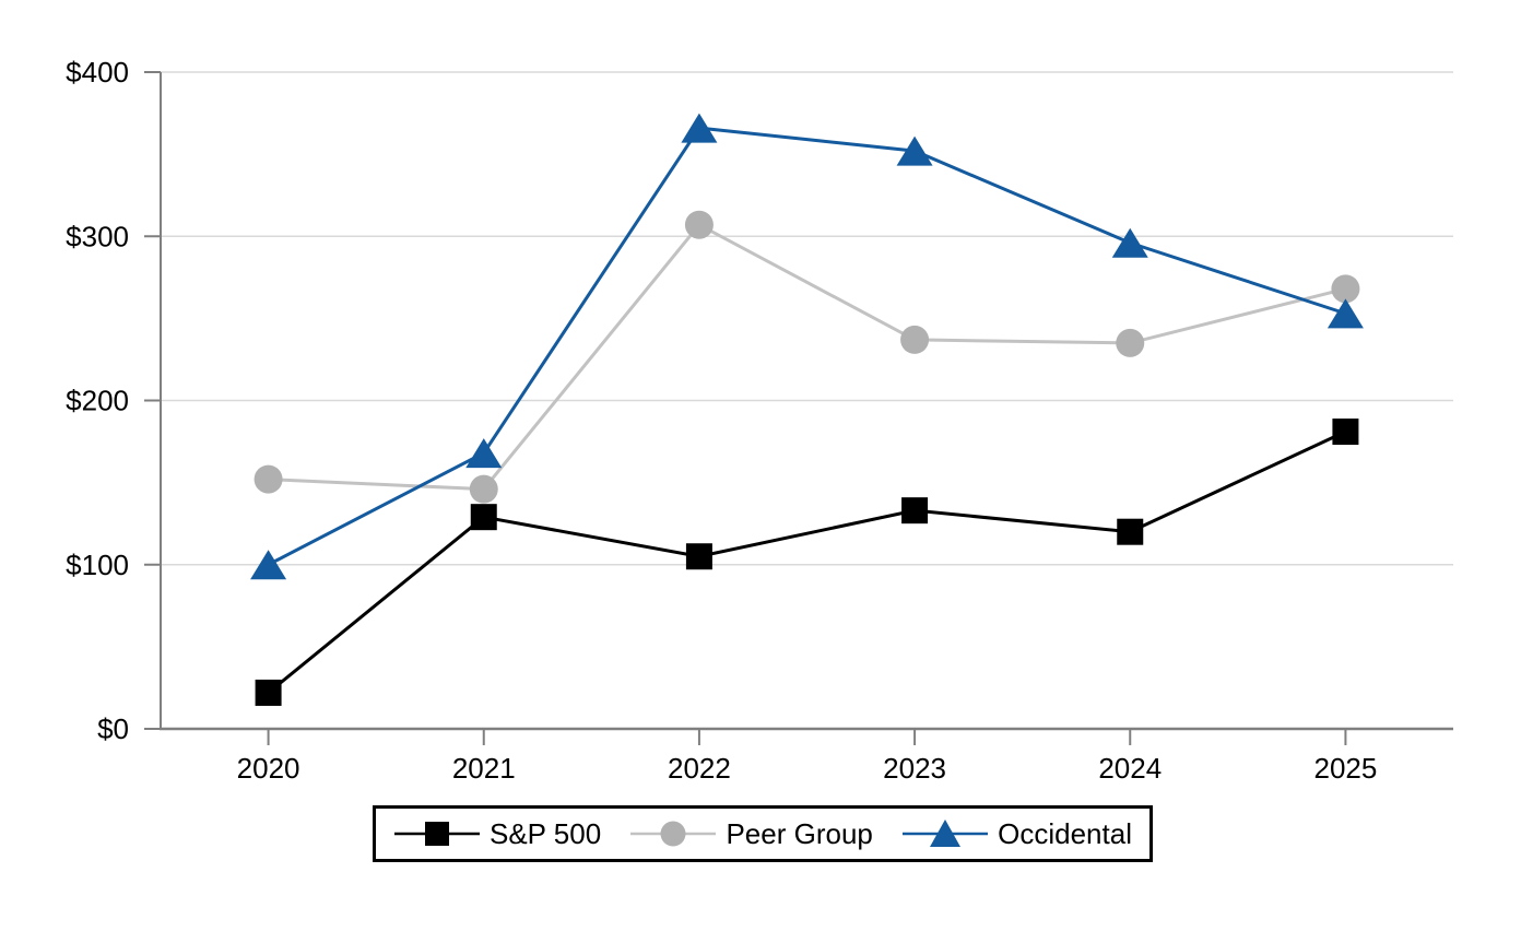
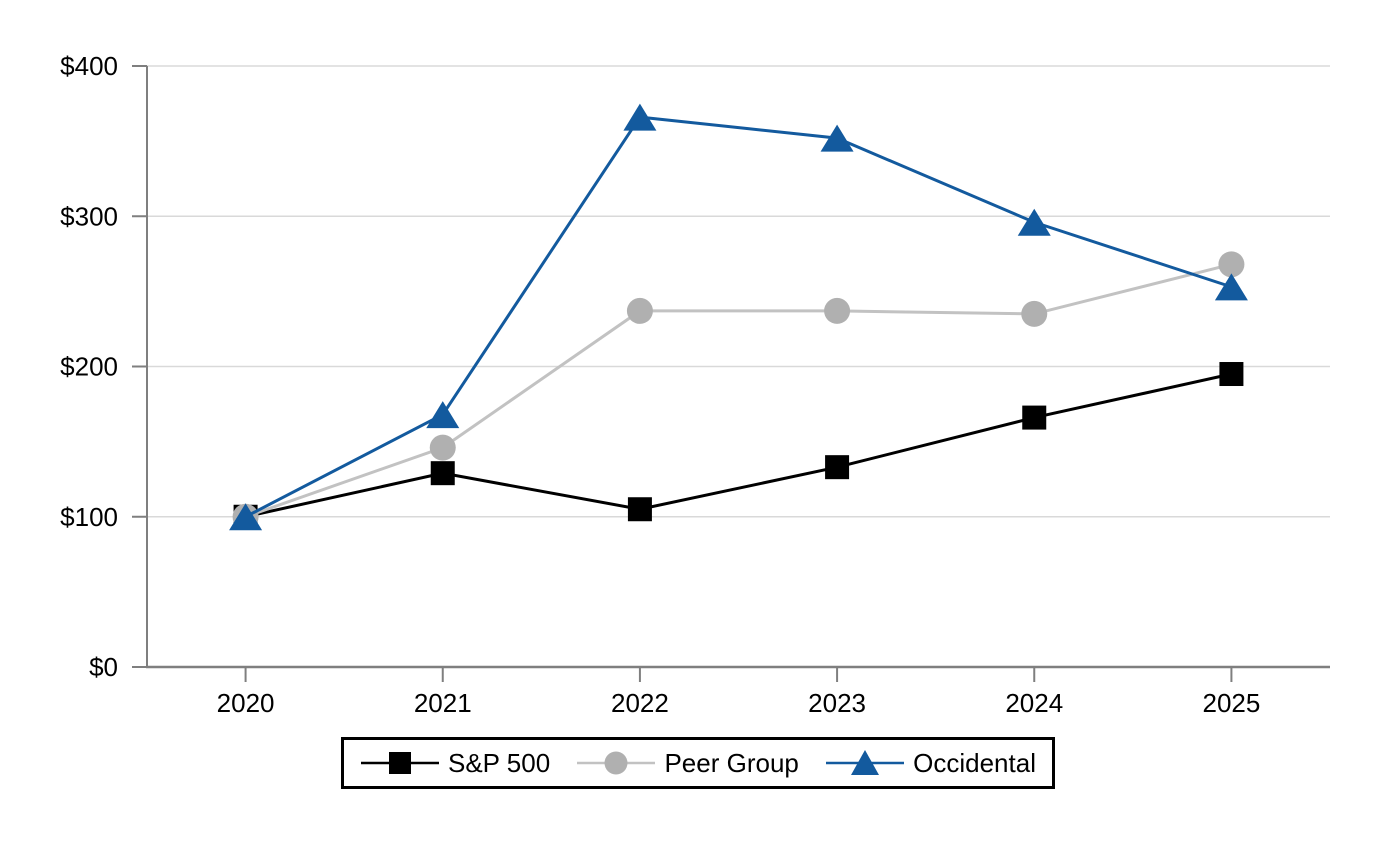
S&P 500/2020: $22 -> $100
Peer Group/2020: $152 -> $100
Peer Group/2022: $307 -> $237
S&P 500/2024: $120 -> $166
S&P 500/2025: $181 -> $195
